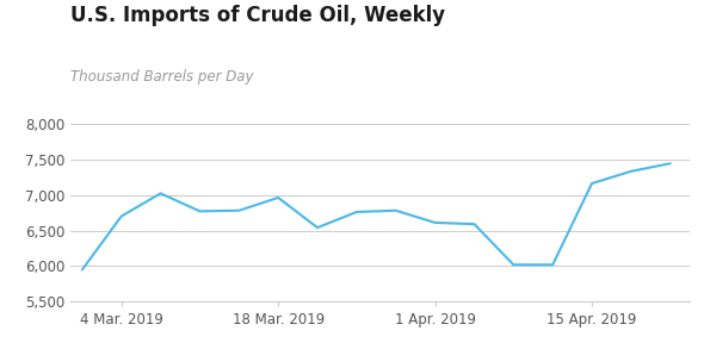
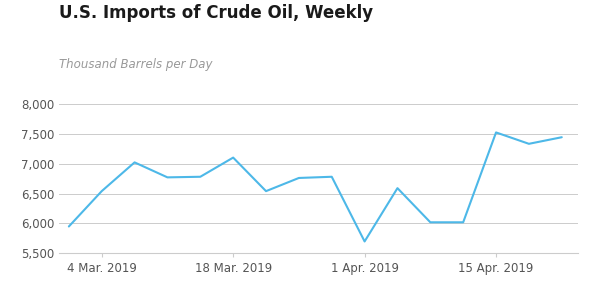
4 Mar. 2019: 6,700 -> 6,540
18 Mar. 2019: 6,960 -> 7,100
1 Apr. 2019: 6,610 -> 5,700
15 Apr. 2019: 7,160 -> 7,520
